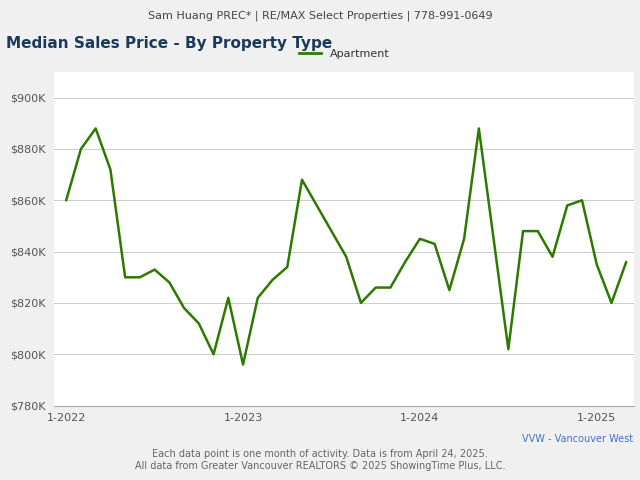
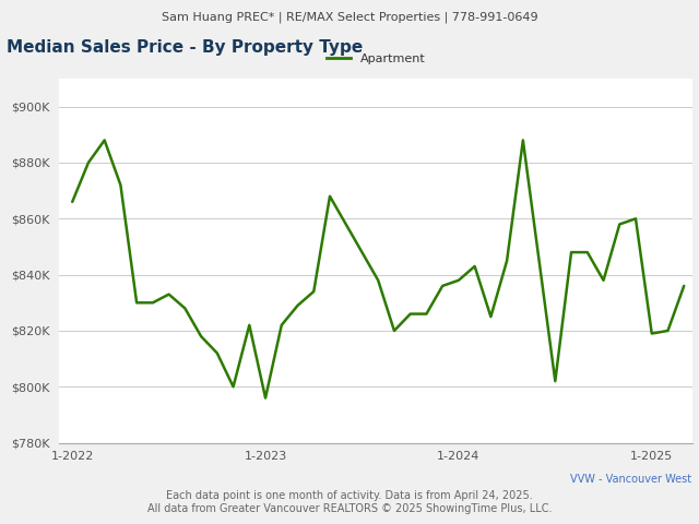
1-2022: $860K -> $866K
1-2024: $845K -> $838K
1-2025: $835K -> $819K
